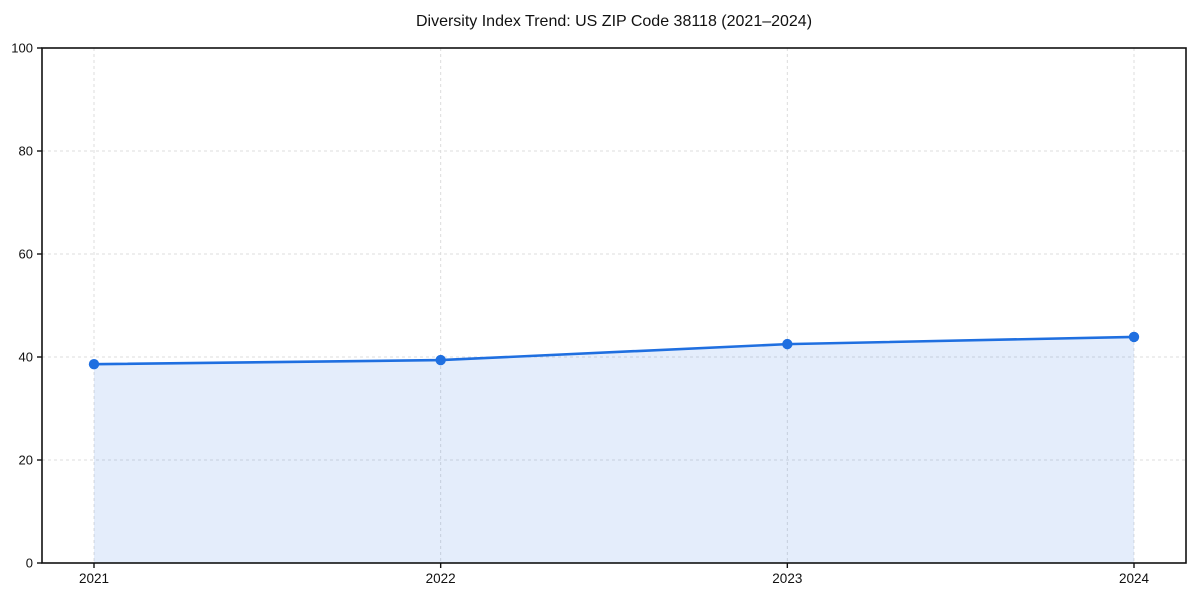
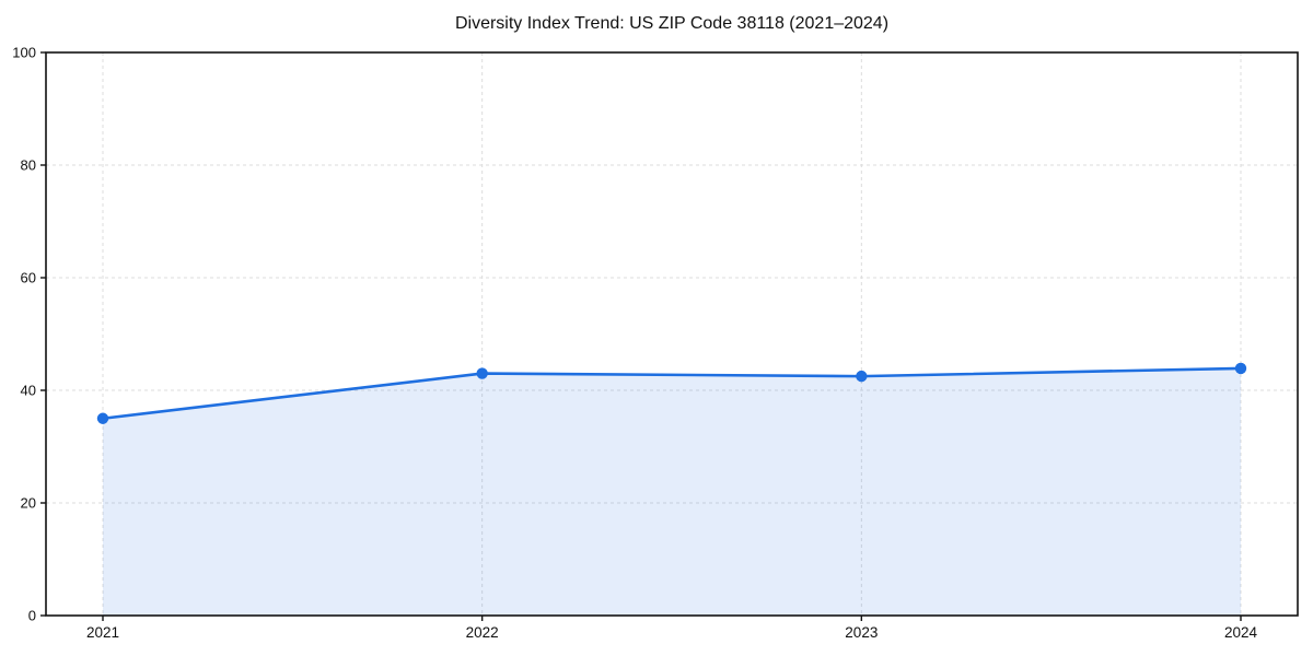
2021: 39 -> 35
2022: 39 -> 43
